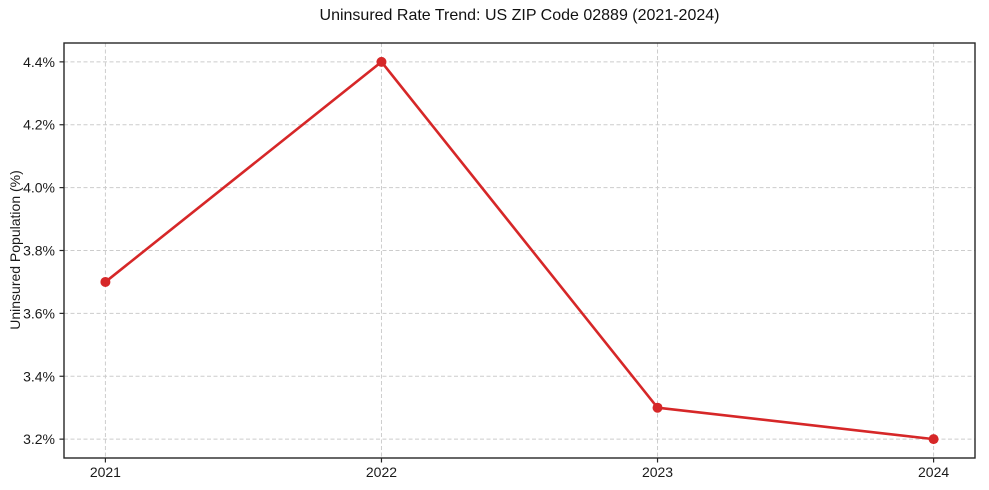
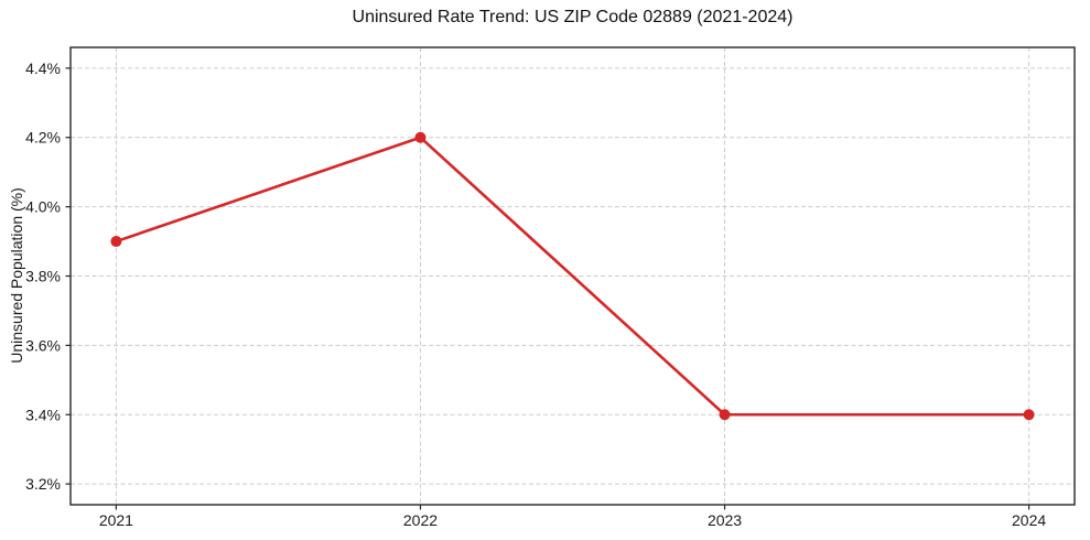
2021: 3.7% -> 3.9%
2022: 4.4% -> 4.2%
2023: 3.3% -> 3.4%
2024: 3.2% -> 3.4%
